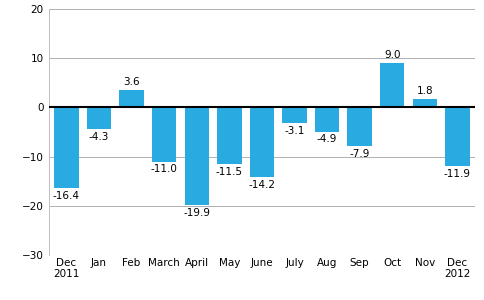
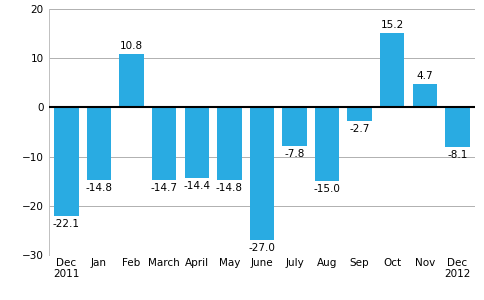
Dec 2011: -16.4 -> -22.1
Jan: -4.3 -> -14.8
Feb: 3.6 -> 10.8
March: -11.0 -> -14.7
April: -19.9 -> -14.4
May: -11.5 -> -14.8
June: -14.2 -> -27.0
July: -3.1 -> -7.8
Aug: -4.9 -> -15.0
Sep: -7.9 -> -2.7
Oct: 9.0 -> 15.2
Nov: 1.8 -> 4.7
Dec 2012: -11.9 -> -8.1
